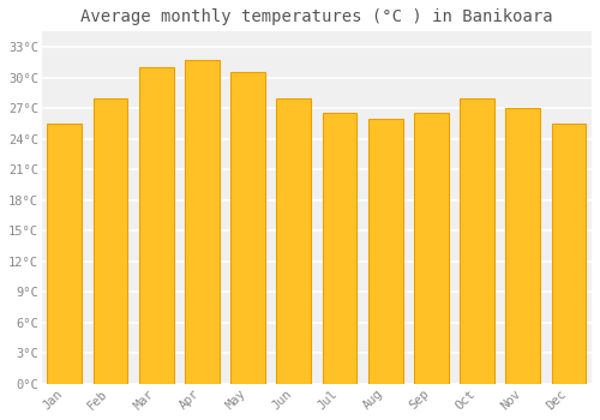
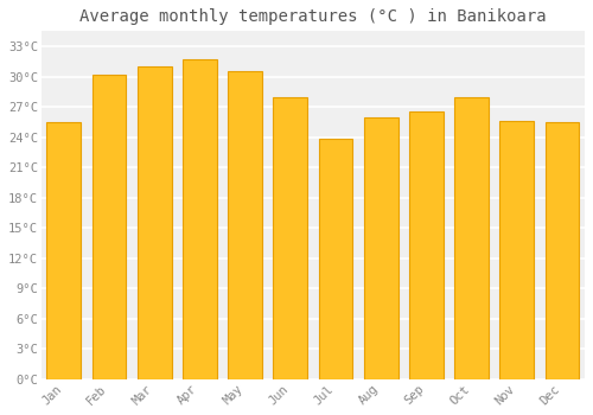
Feb: 28.0°C -> 30.2°C
Jul: 26.5°C -> 23.8°C
Nov: 27.0°C -> 25.6°C
